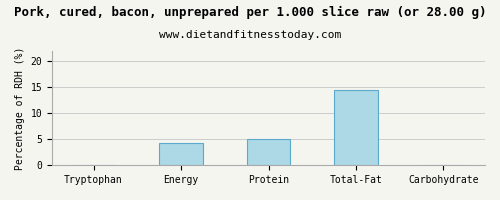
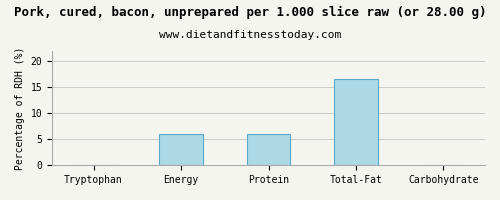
Energy: 4.2 -> 6.0
Protein: 5.0 -> 6.0
Total-Fat: 14.4 -> 16.7
